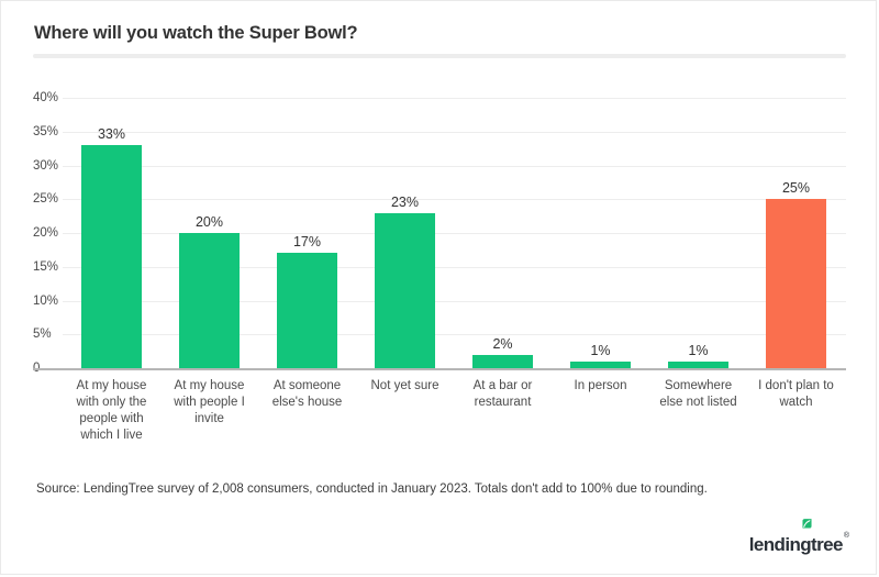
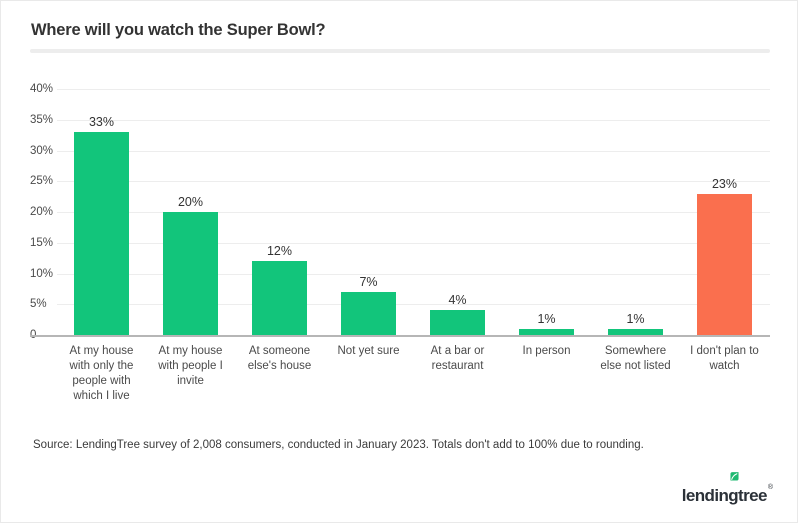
At someone else's house: 17% -> 12%
Not yet sure: 23% -> 7%
At a bar or restaurant: 2% -> 4%
I don't plan to watch: 25% -> 23%
